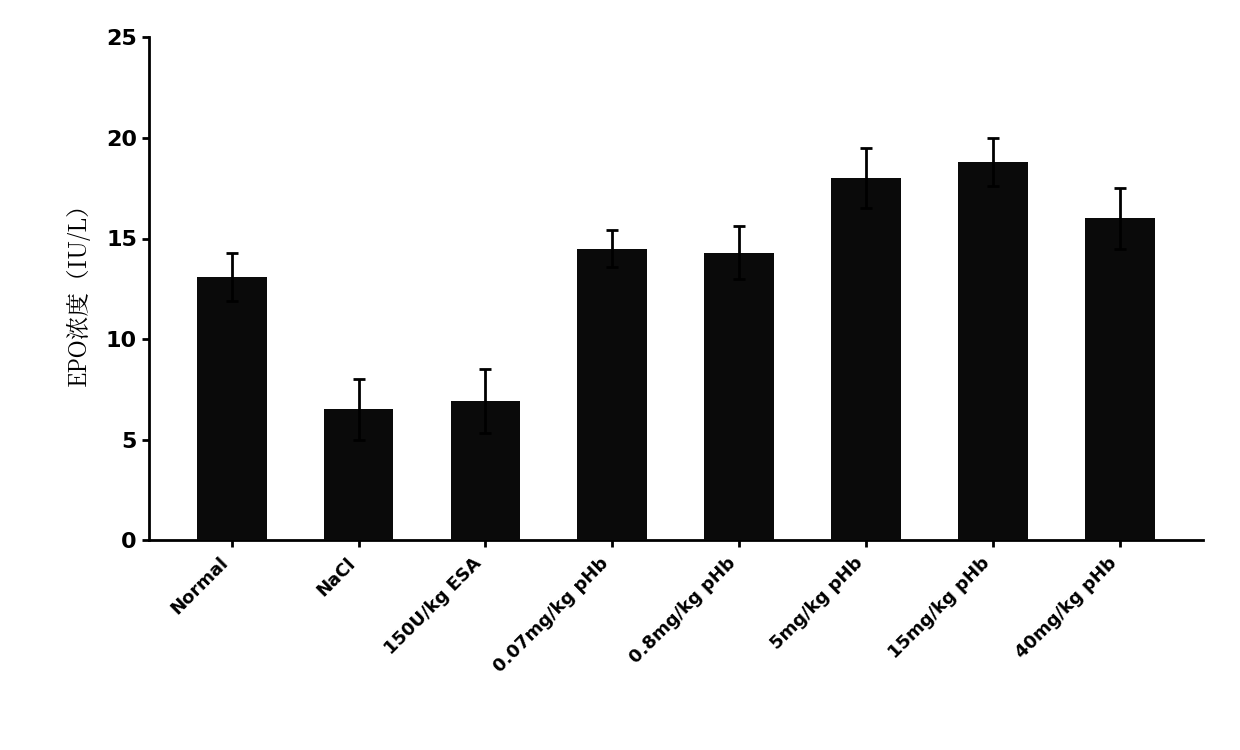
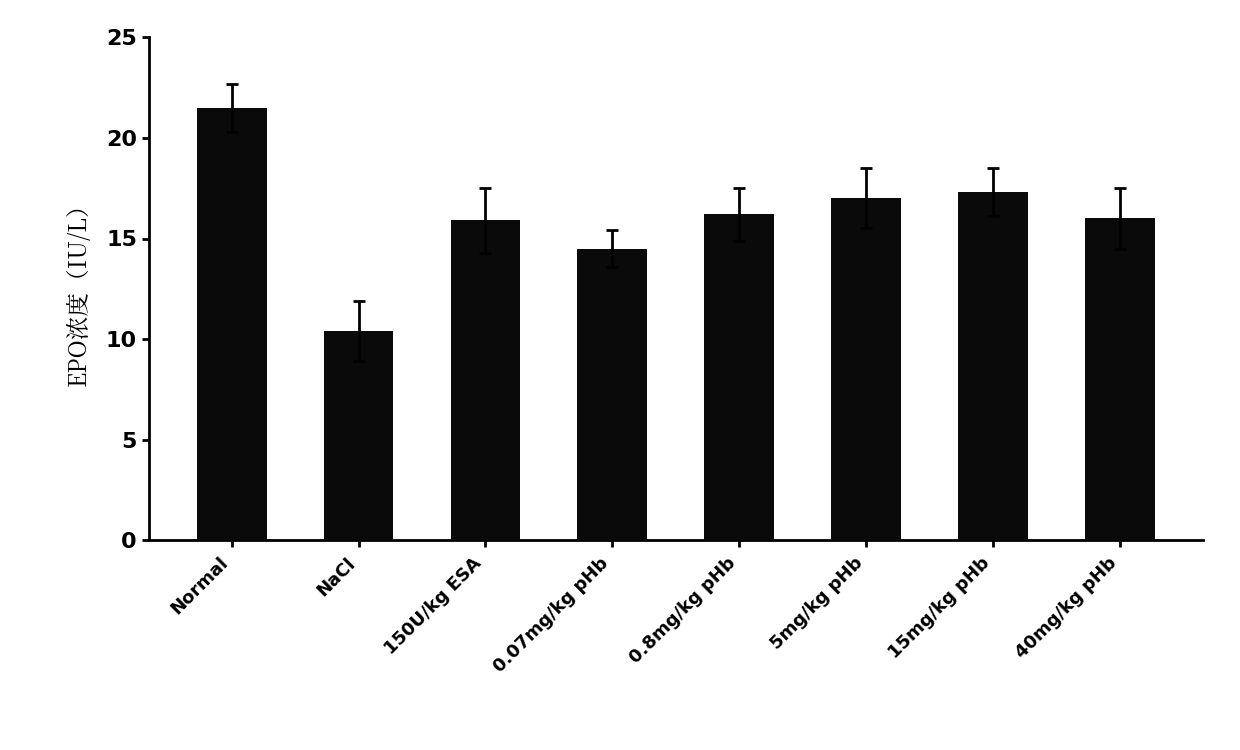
Normal: 13.1 -> 21.5
NaCl: 6.5 -> 10.4
150U/kg ESA: 6.9 -> 15.9
0.8mg/kg pHb: 14.3 -> 16.2
5mg/kg pHb: 18.0 -> 17.0
15mg/kg pHb: 18.8 -> 17.3
